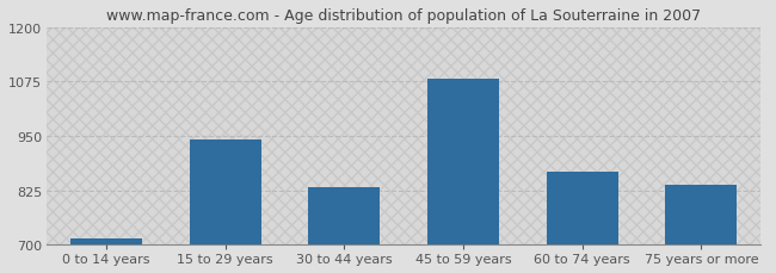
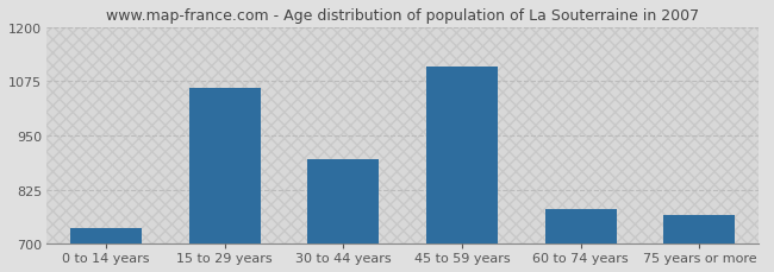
0 to 14 years: 713 -> 735
15 to 29 years: 941 -> 1060
30 to 44 years: 833 -> 895
45 to 59 years: 1083 -> 1110
60 to 74 years: 868 -> 780
75 years or more: 838 -> 765
